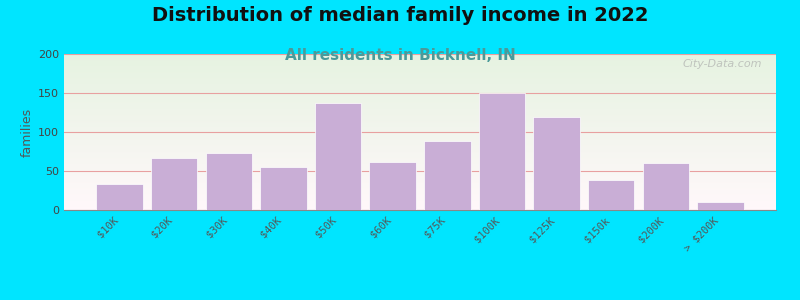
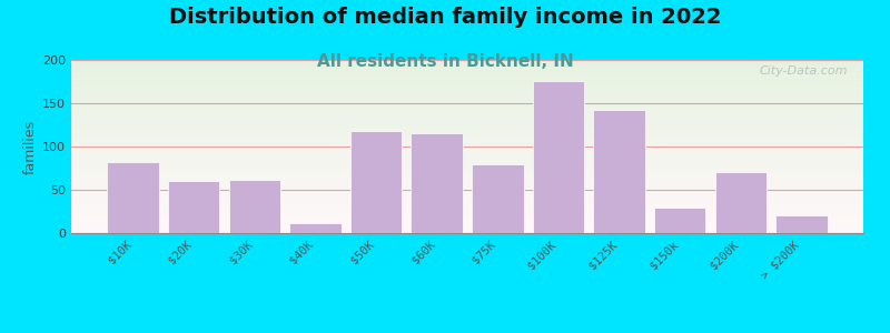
$10K: 33 -> 82
$20K: 67 -> 60
$30K: 73 -> 62
$40K: 55 -> 12
$50K: 137 -> 118
$60K: 62 -> 116
$75K: 88 -> 80
$100K: 150 -> 176
$125K: 119 -> 142
$150k: 38 -> 30
$200K: 60 -> 70
> $200K: 10 -> 20
